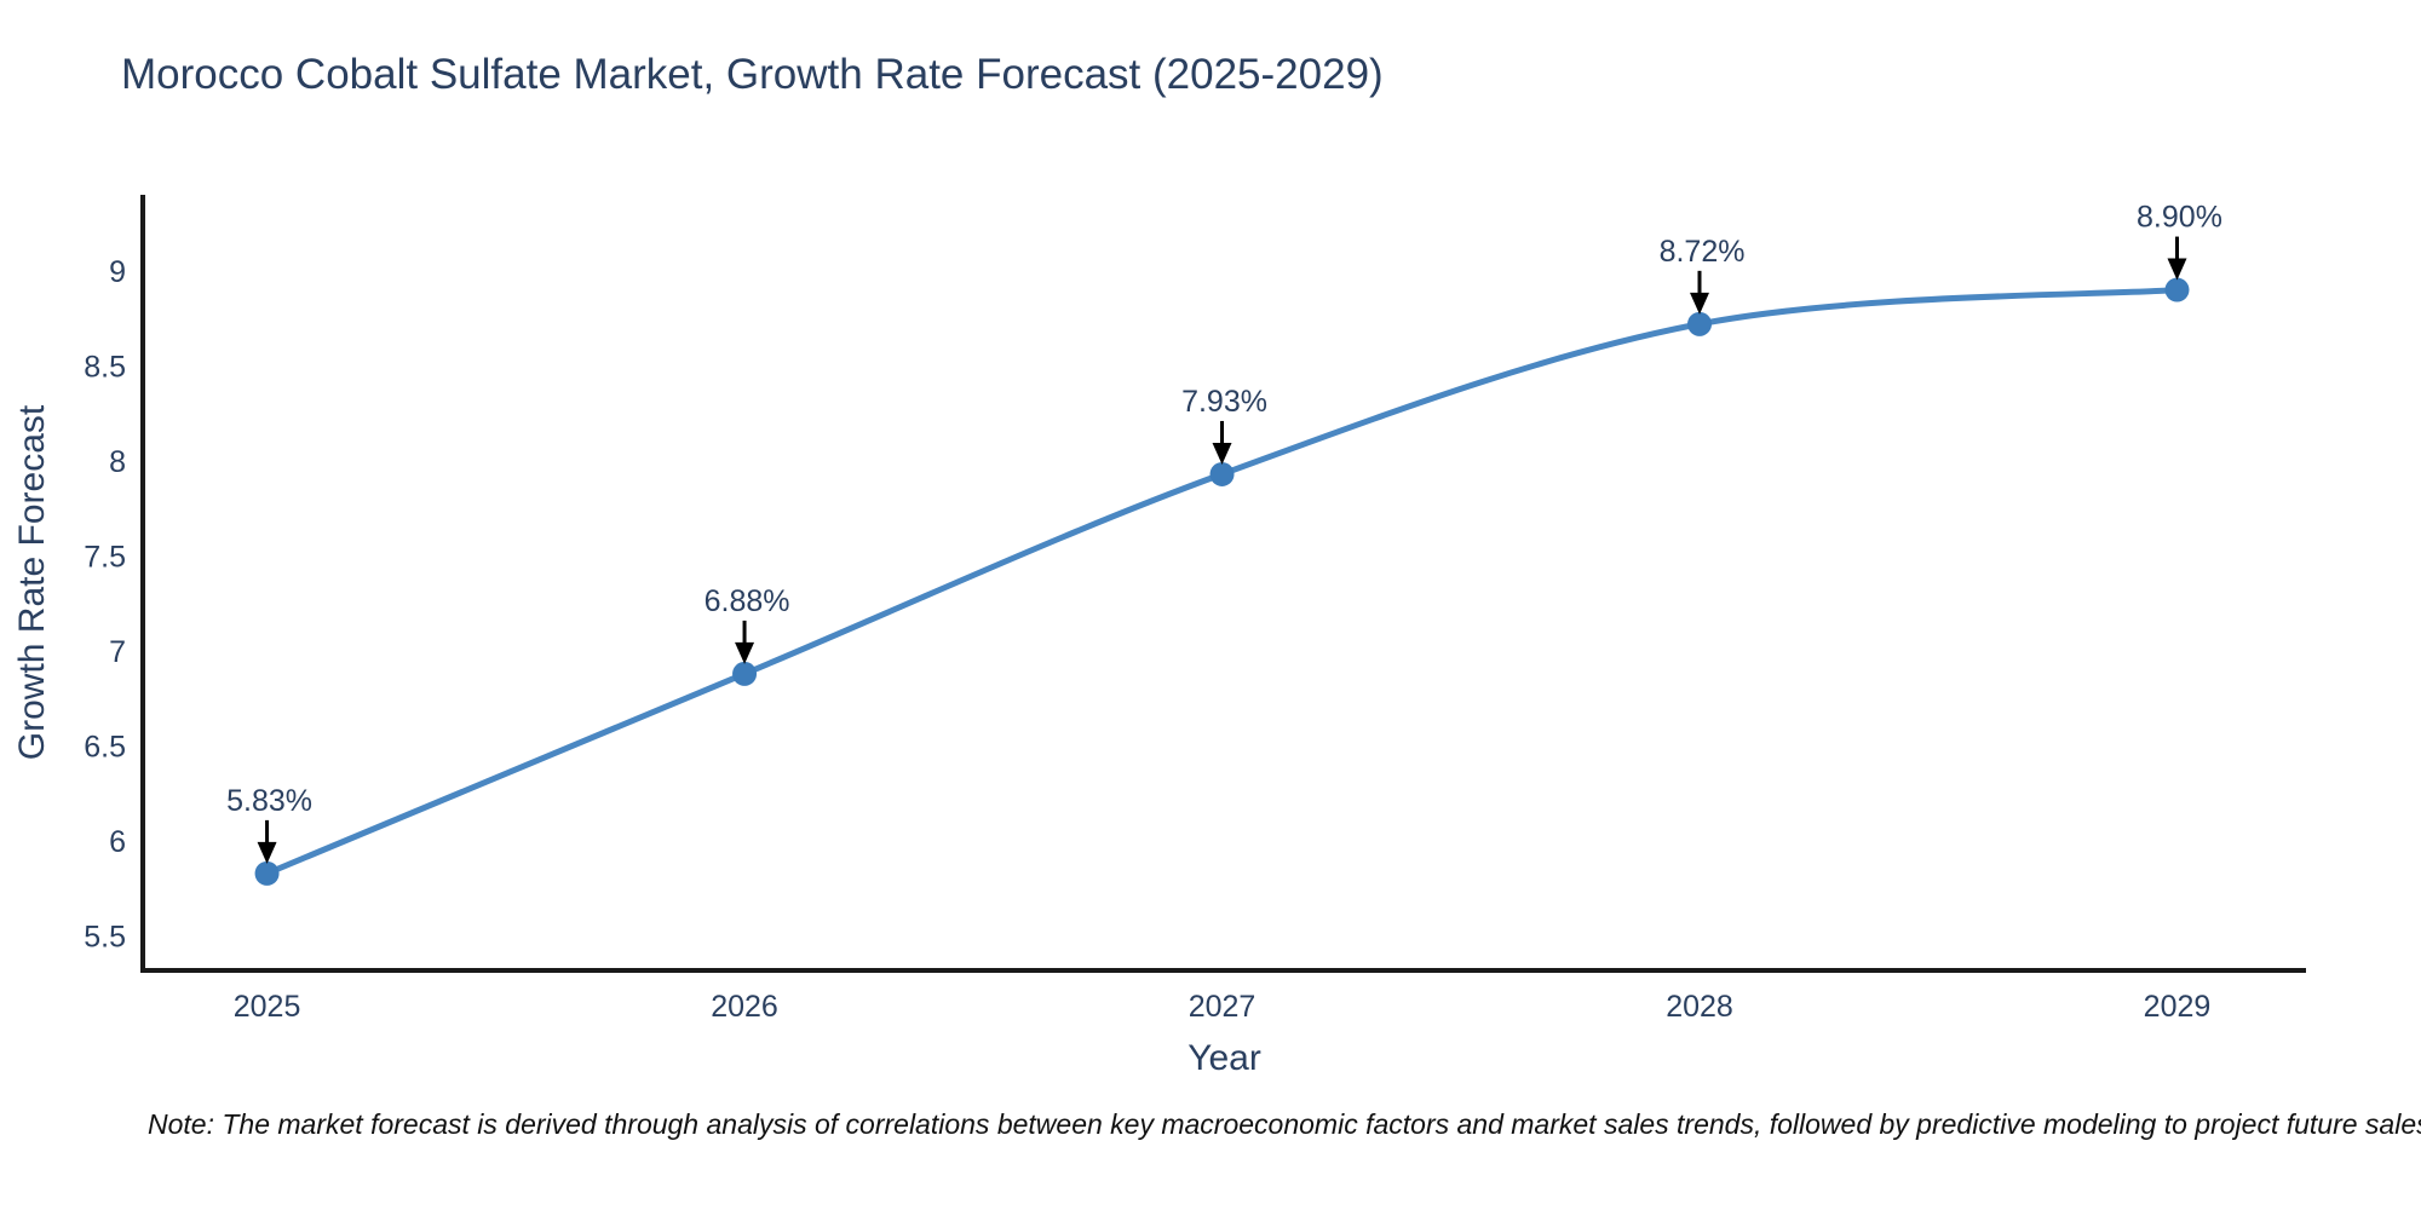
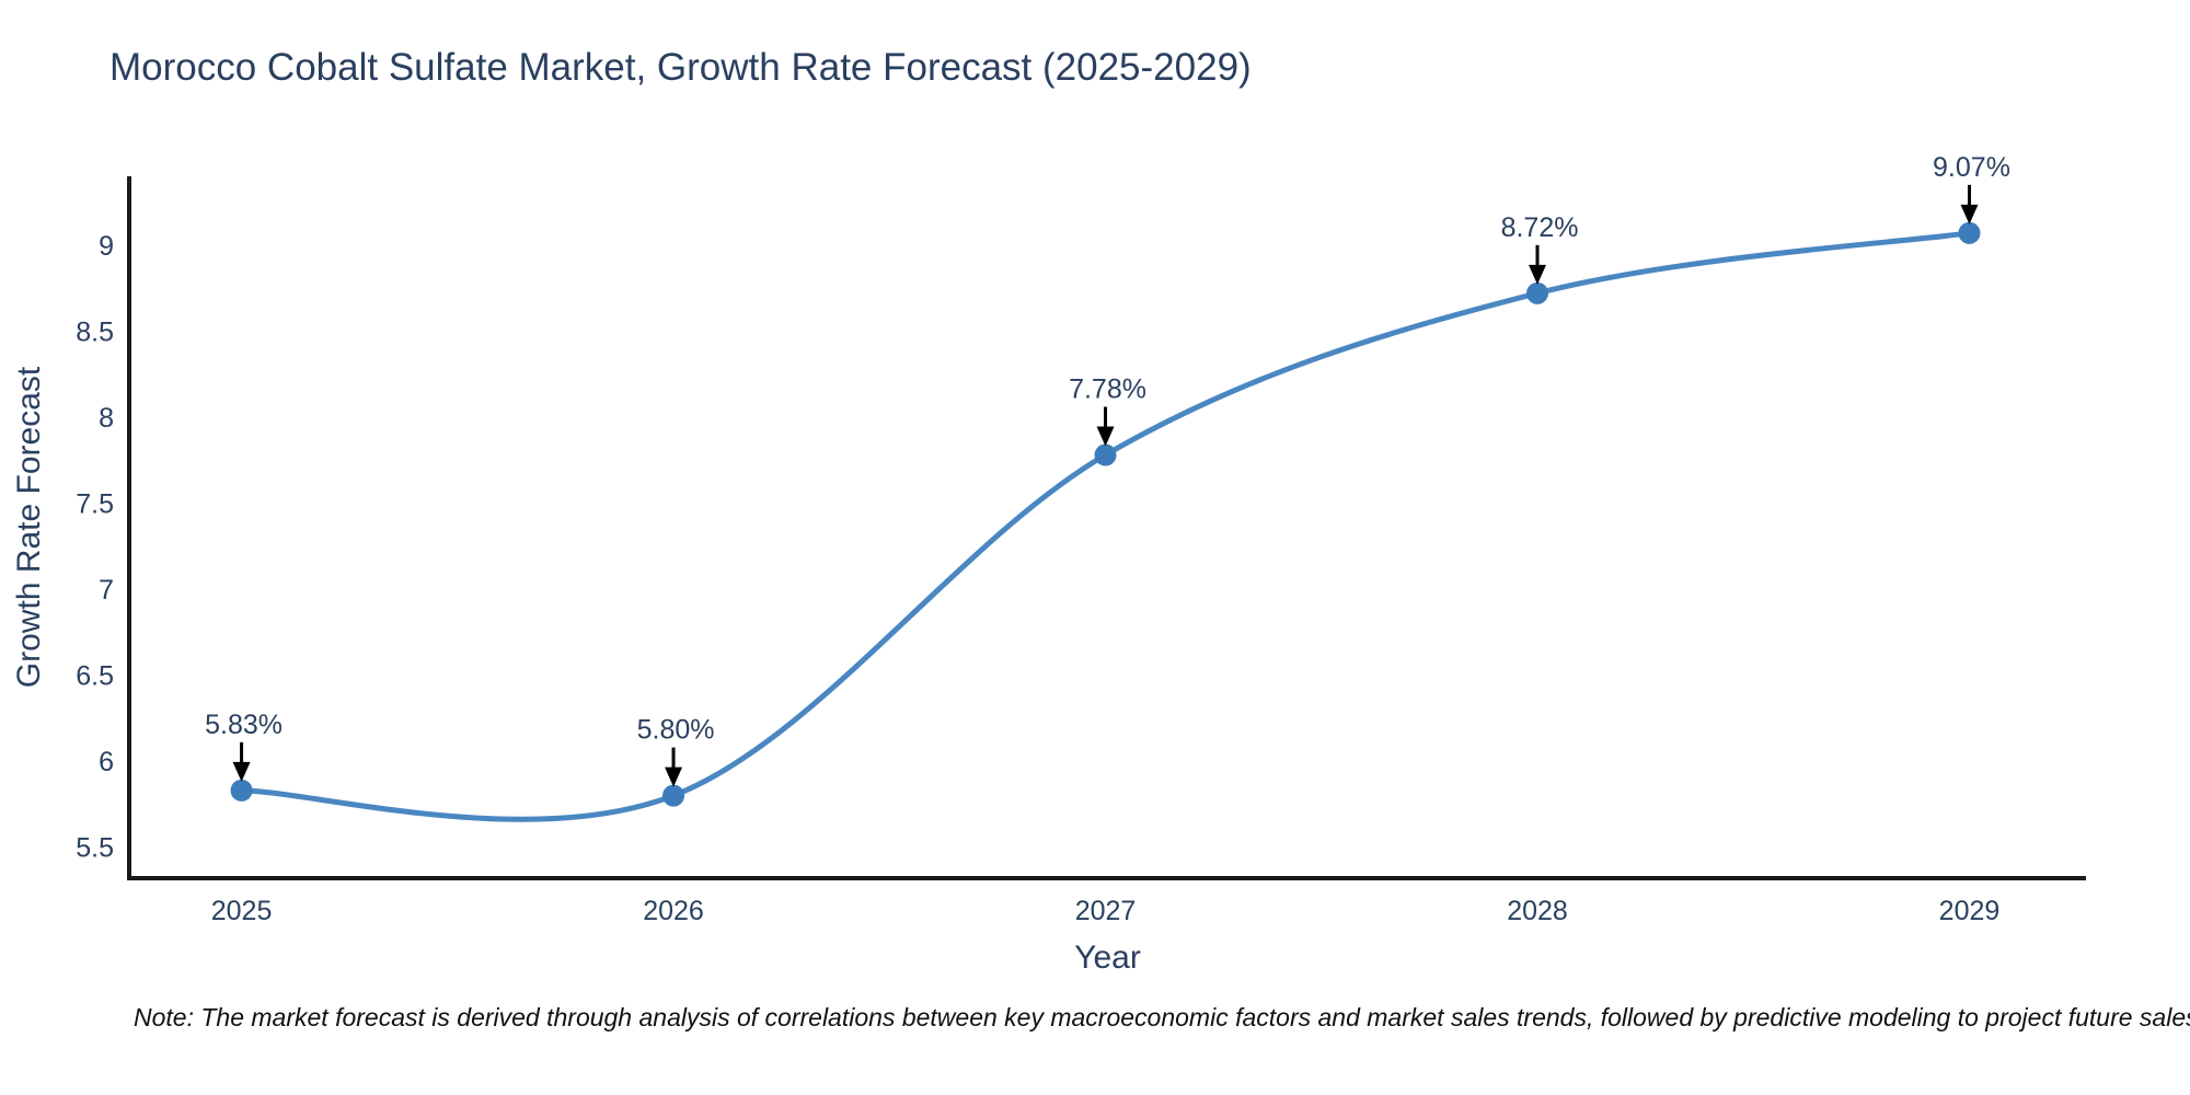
2026: 6.88% -> 5.80%
2027: 7.93% -> 7.78%
2029: 8.90% -> 9.07%
